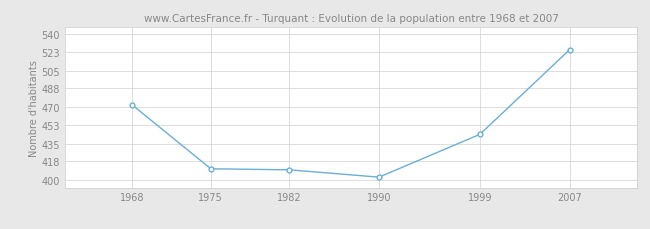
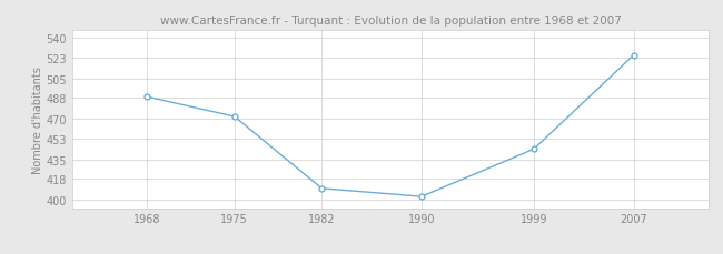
1968: 472 -> 489
1975: 411 -> 472
